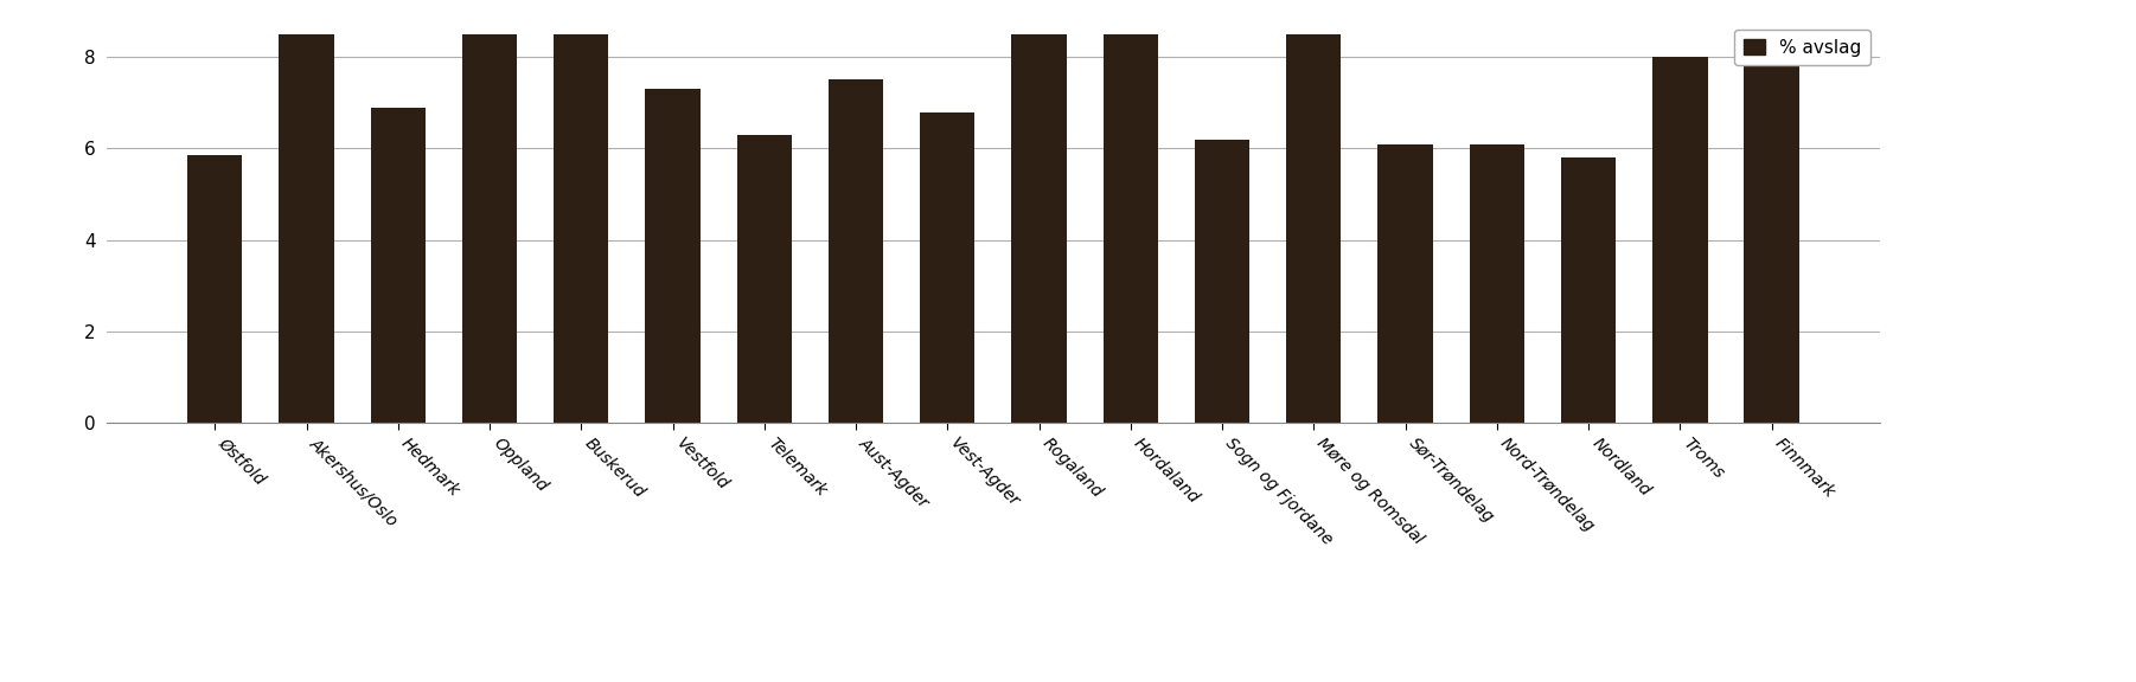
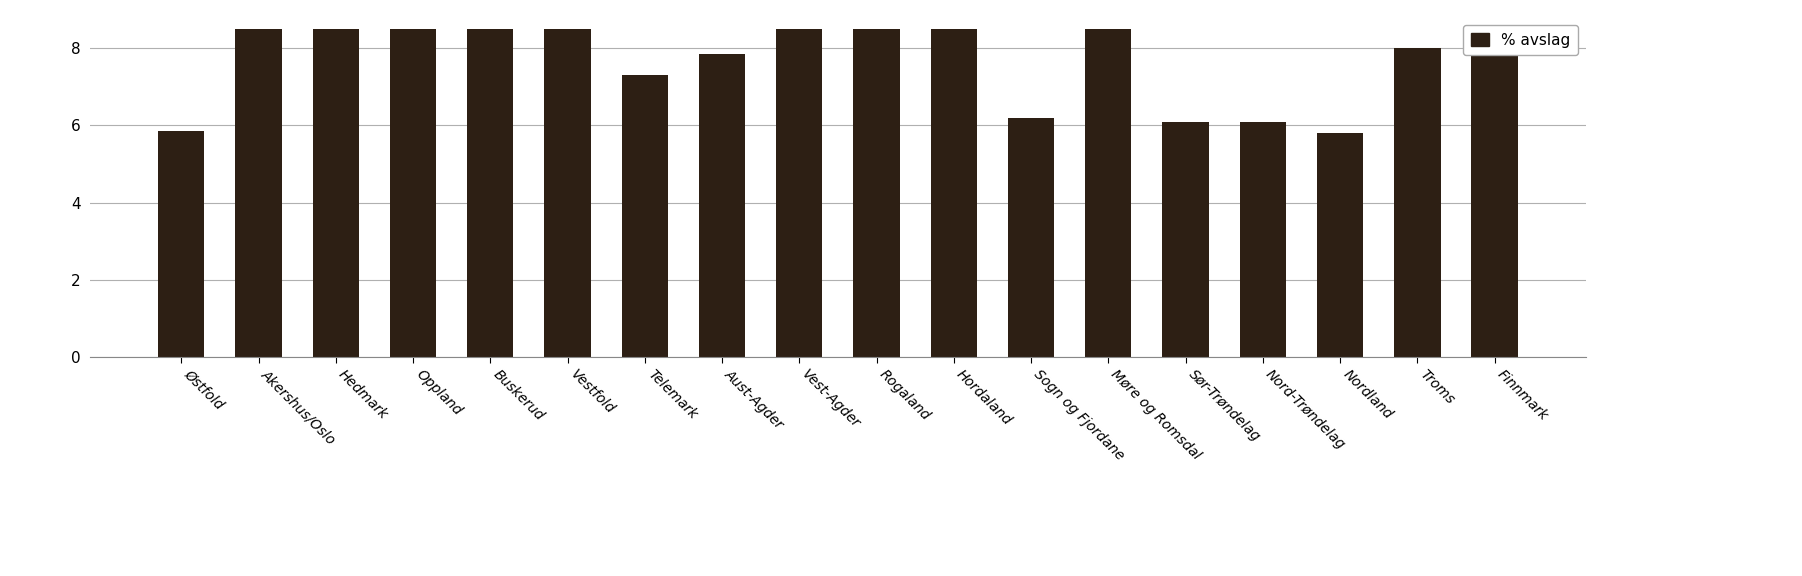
Hedmark: 6.90 -> 8.50
Vestfold: 7.30 -> 8.50
Telemark: 6.30 -> 7.30
Aust-Agder: 7.50 -> 7.85
Vest-Agder: 6.80 -> 8.50
